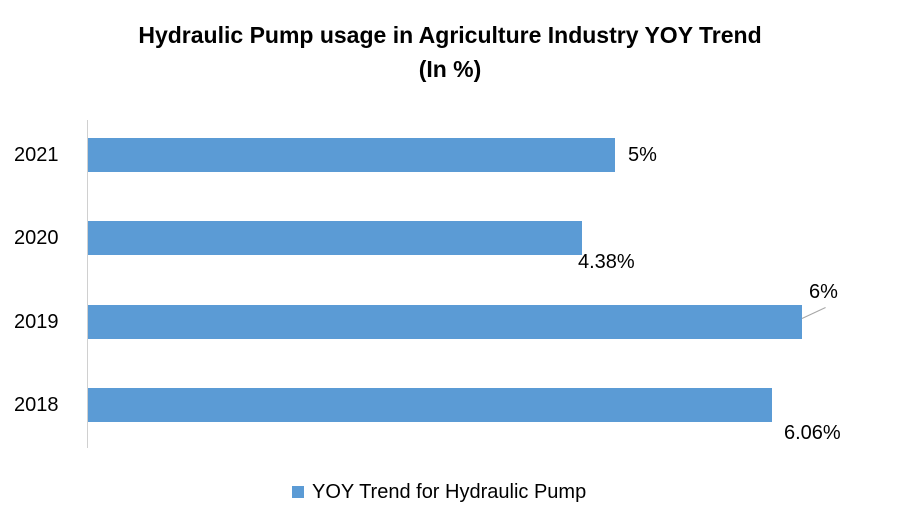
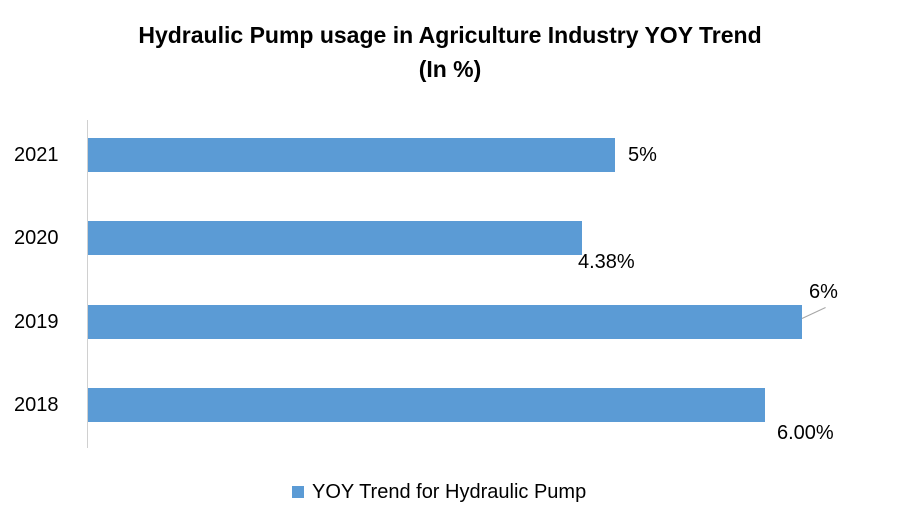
2018: 6.06% -> 6.00%
